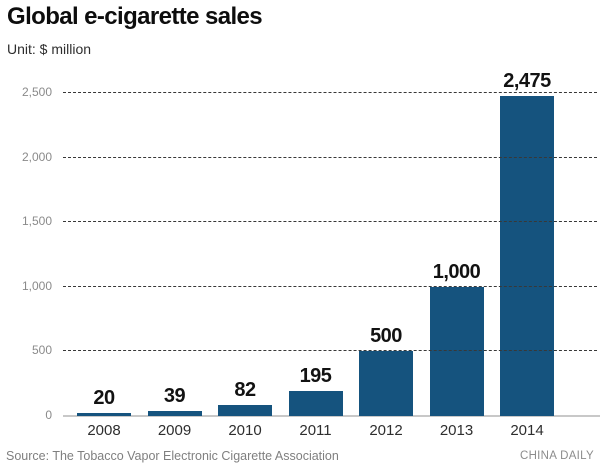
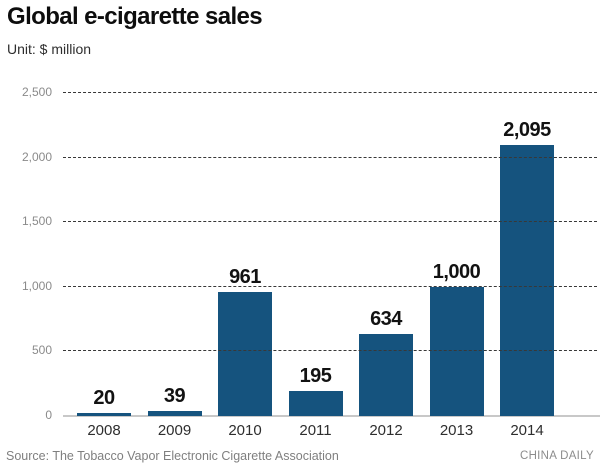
2010: 82 -> 961
2012: 500 -> 634
2014: 2,475 -> 2,095
